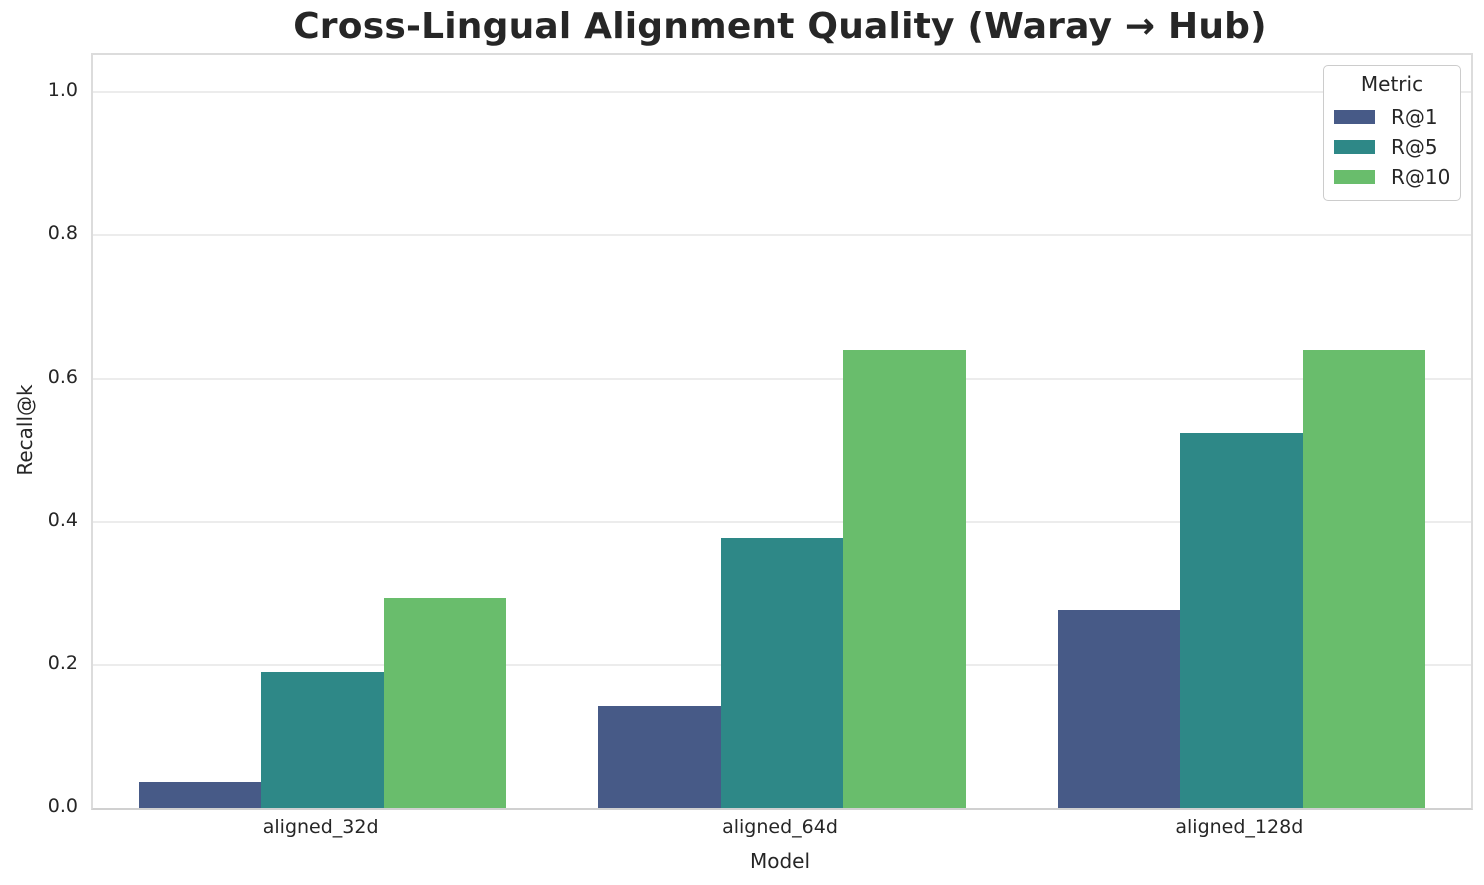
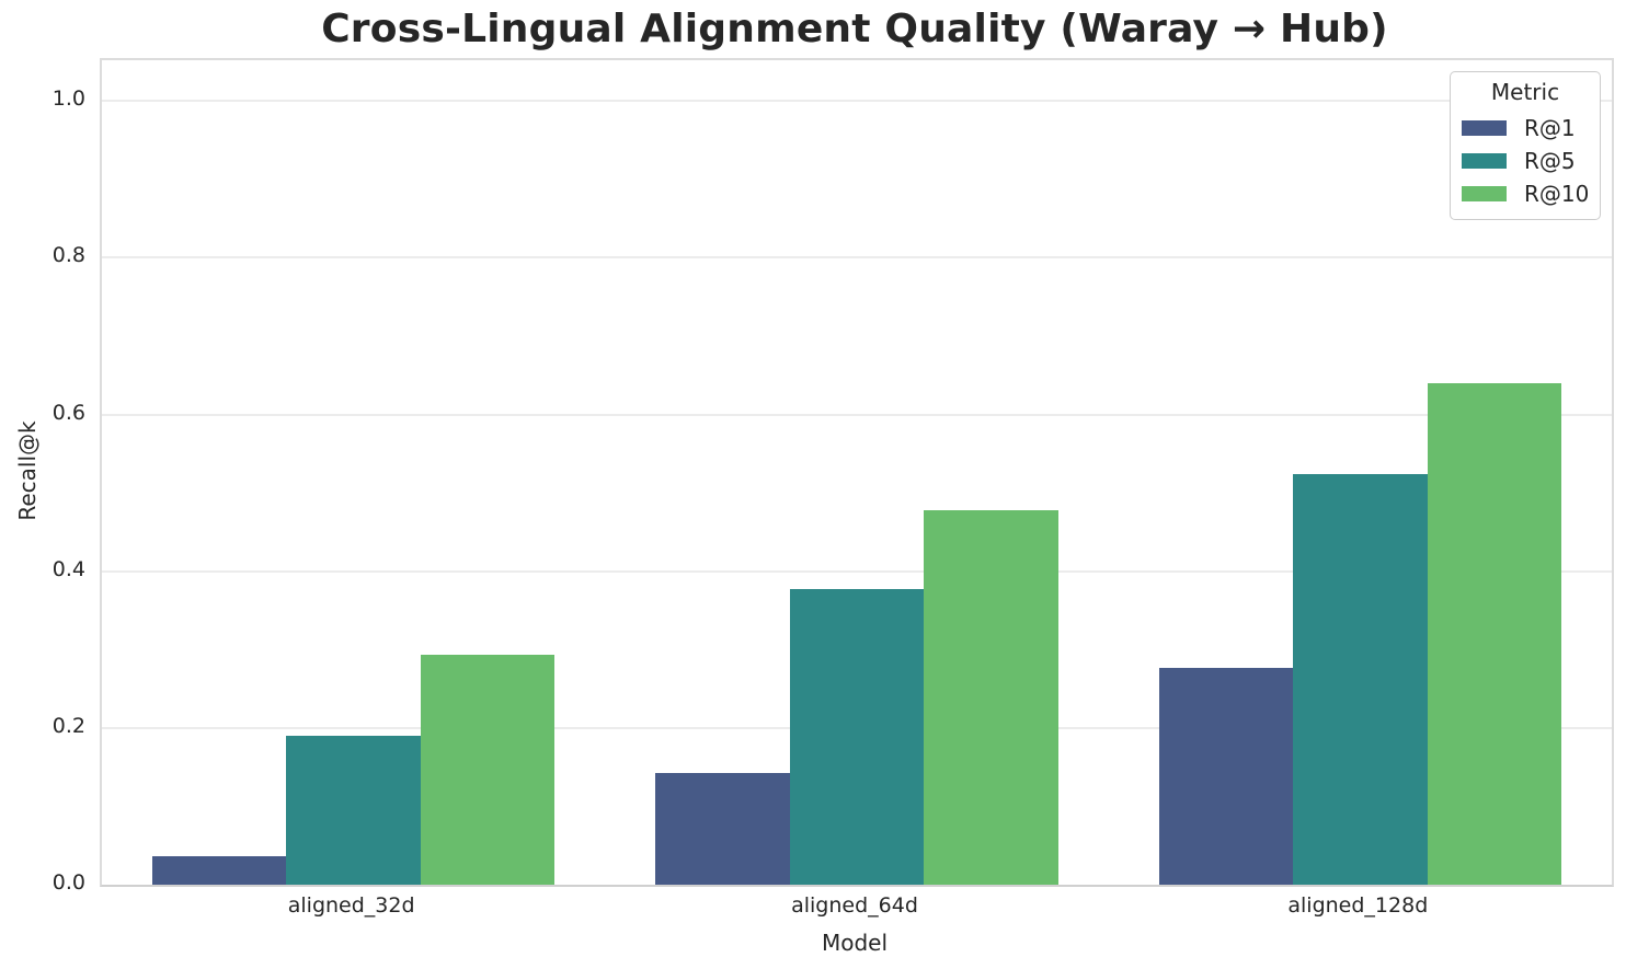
R@10/aligned_64d: 0.64 -> 0.48
